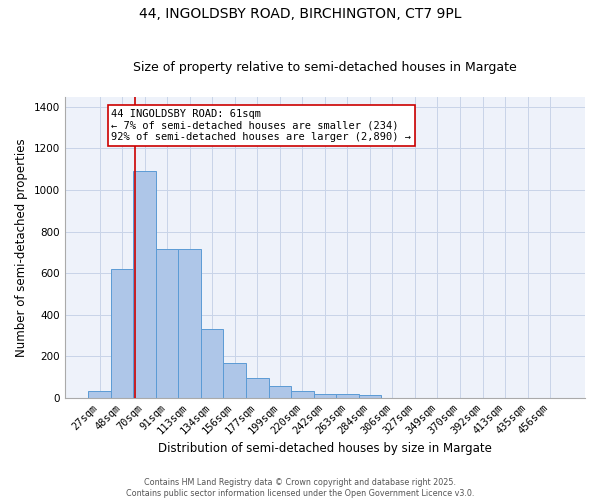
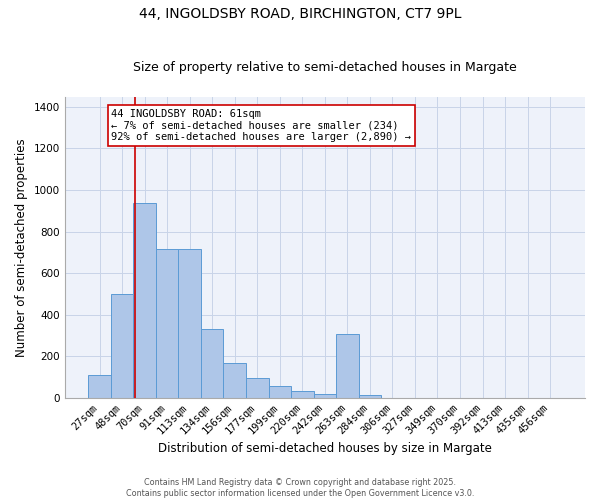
27sqm: 35 -> 110
48sqm: 620 -> 500
70sqm: 1090 -> 940
263sqm: 20 -> 310
